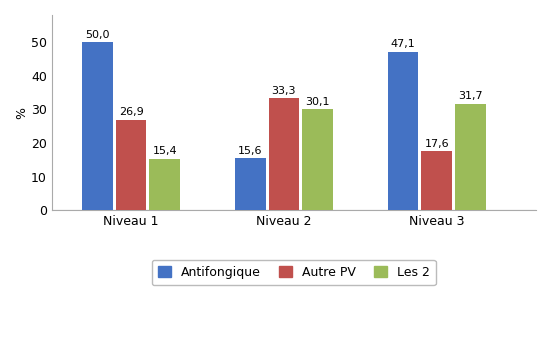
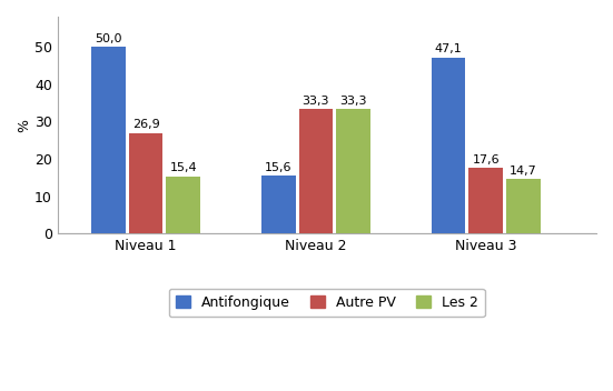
Les 2/Niveau 2: 30,1 -> 33,3
Les 2/Niveau 3: 31,7 -> 14,7
